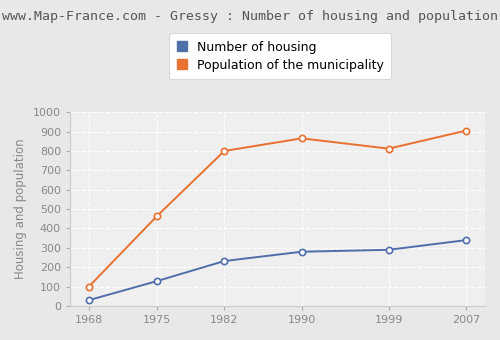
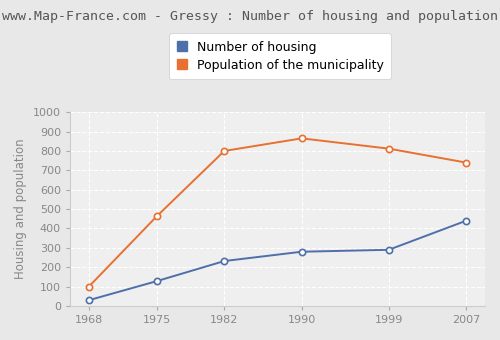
Number of housing/2007: 340 -> 440
Population of the municipality/2007: 900 -> 740
